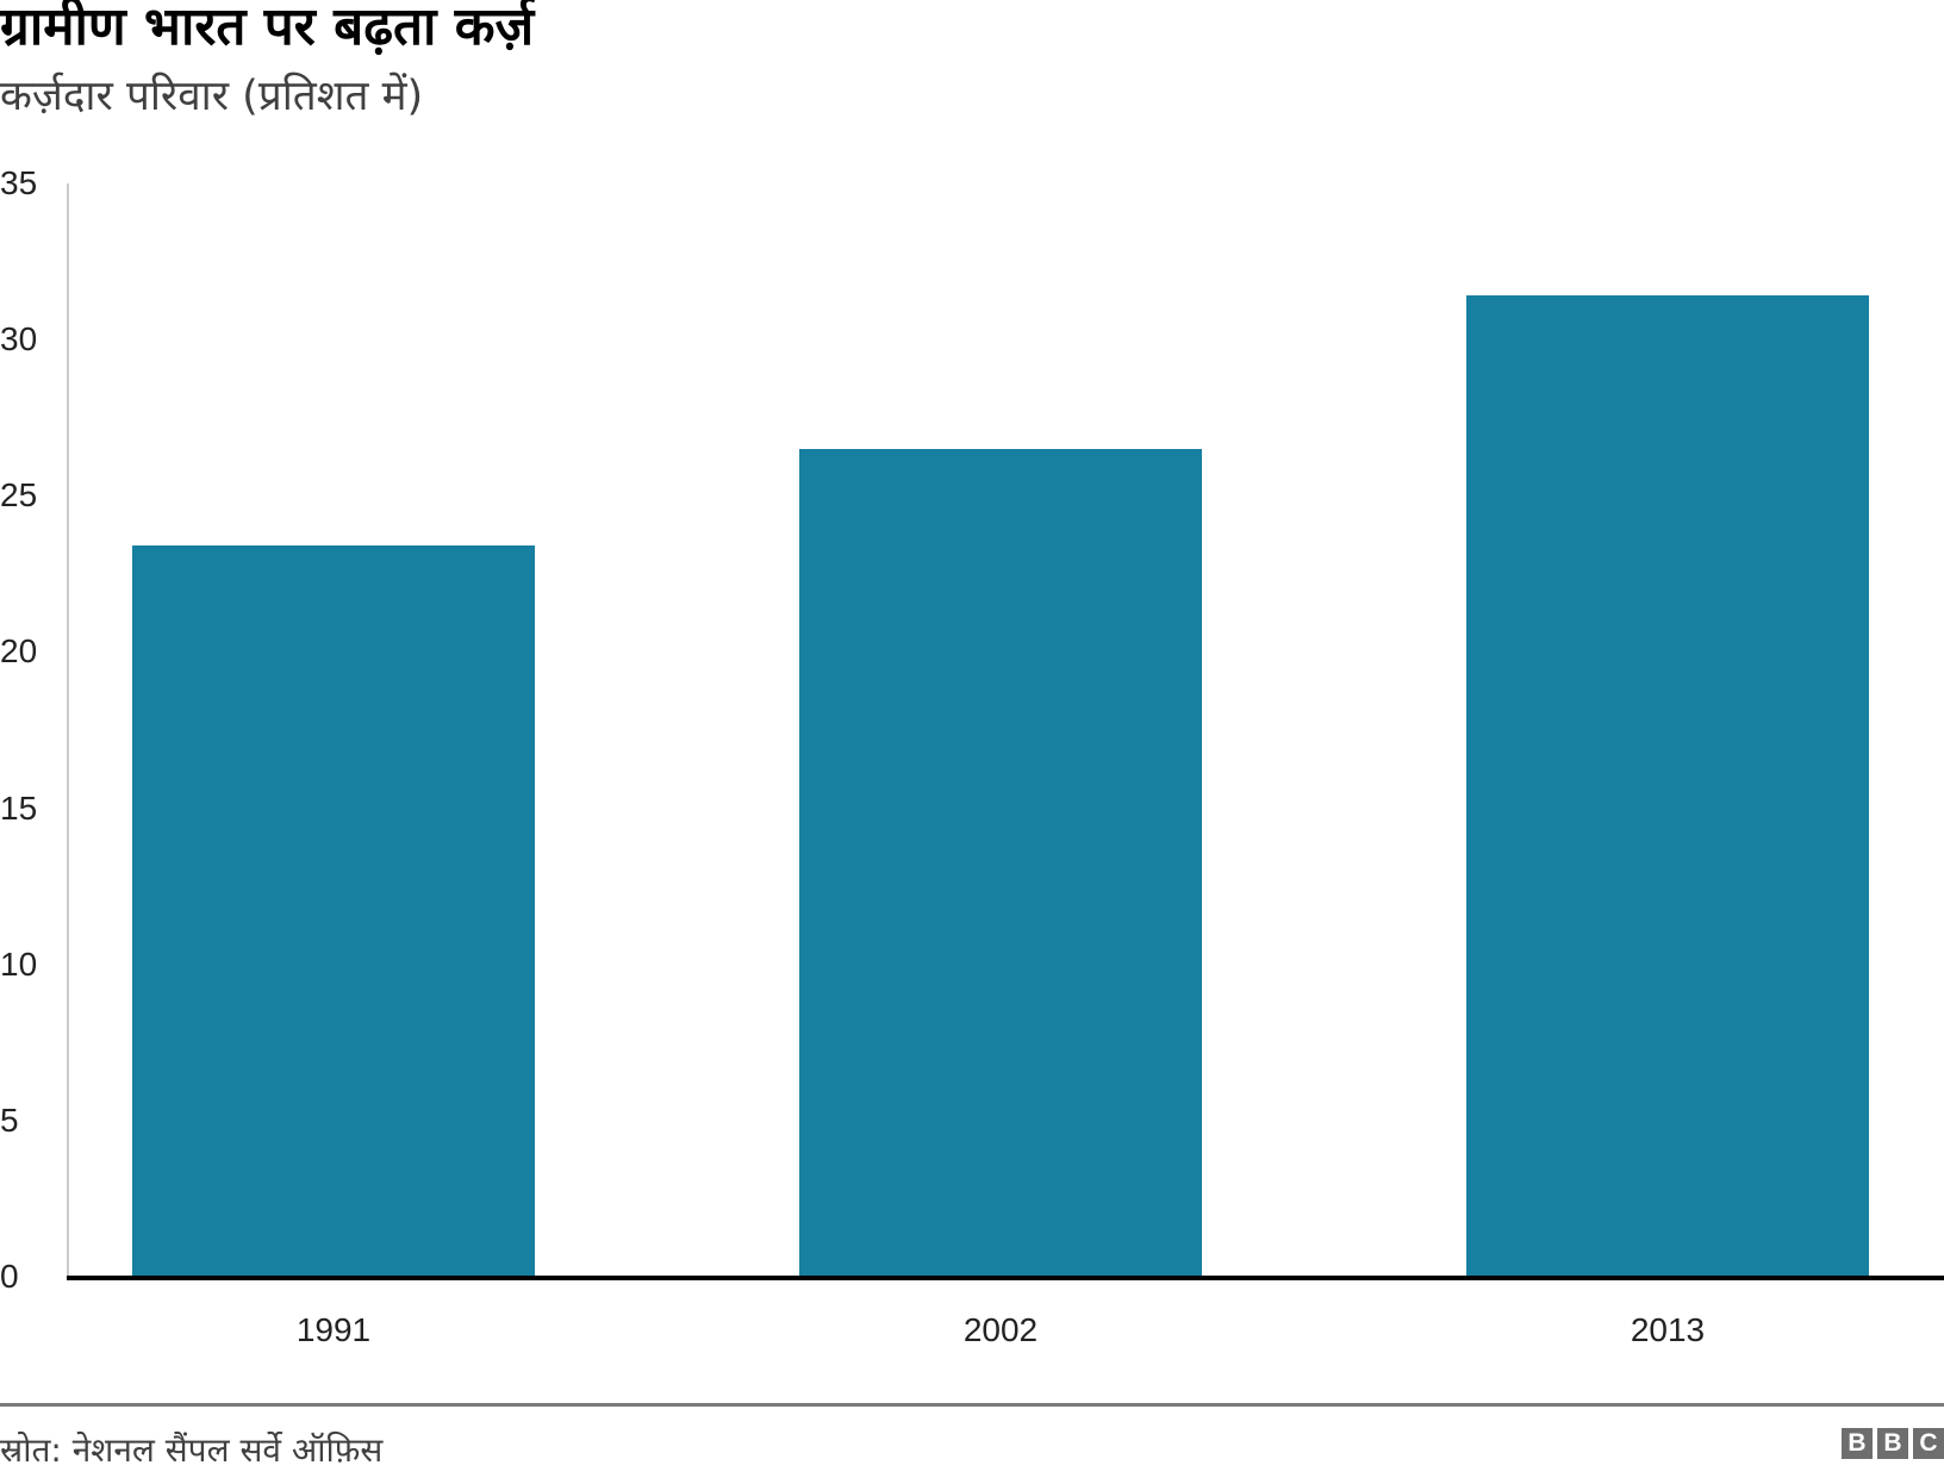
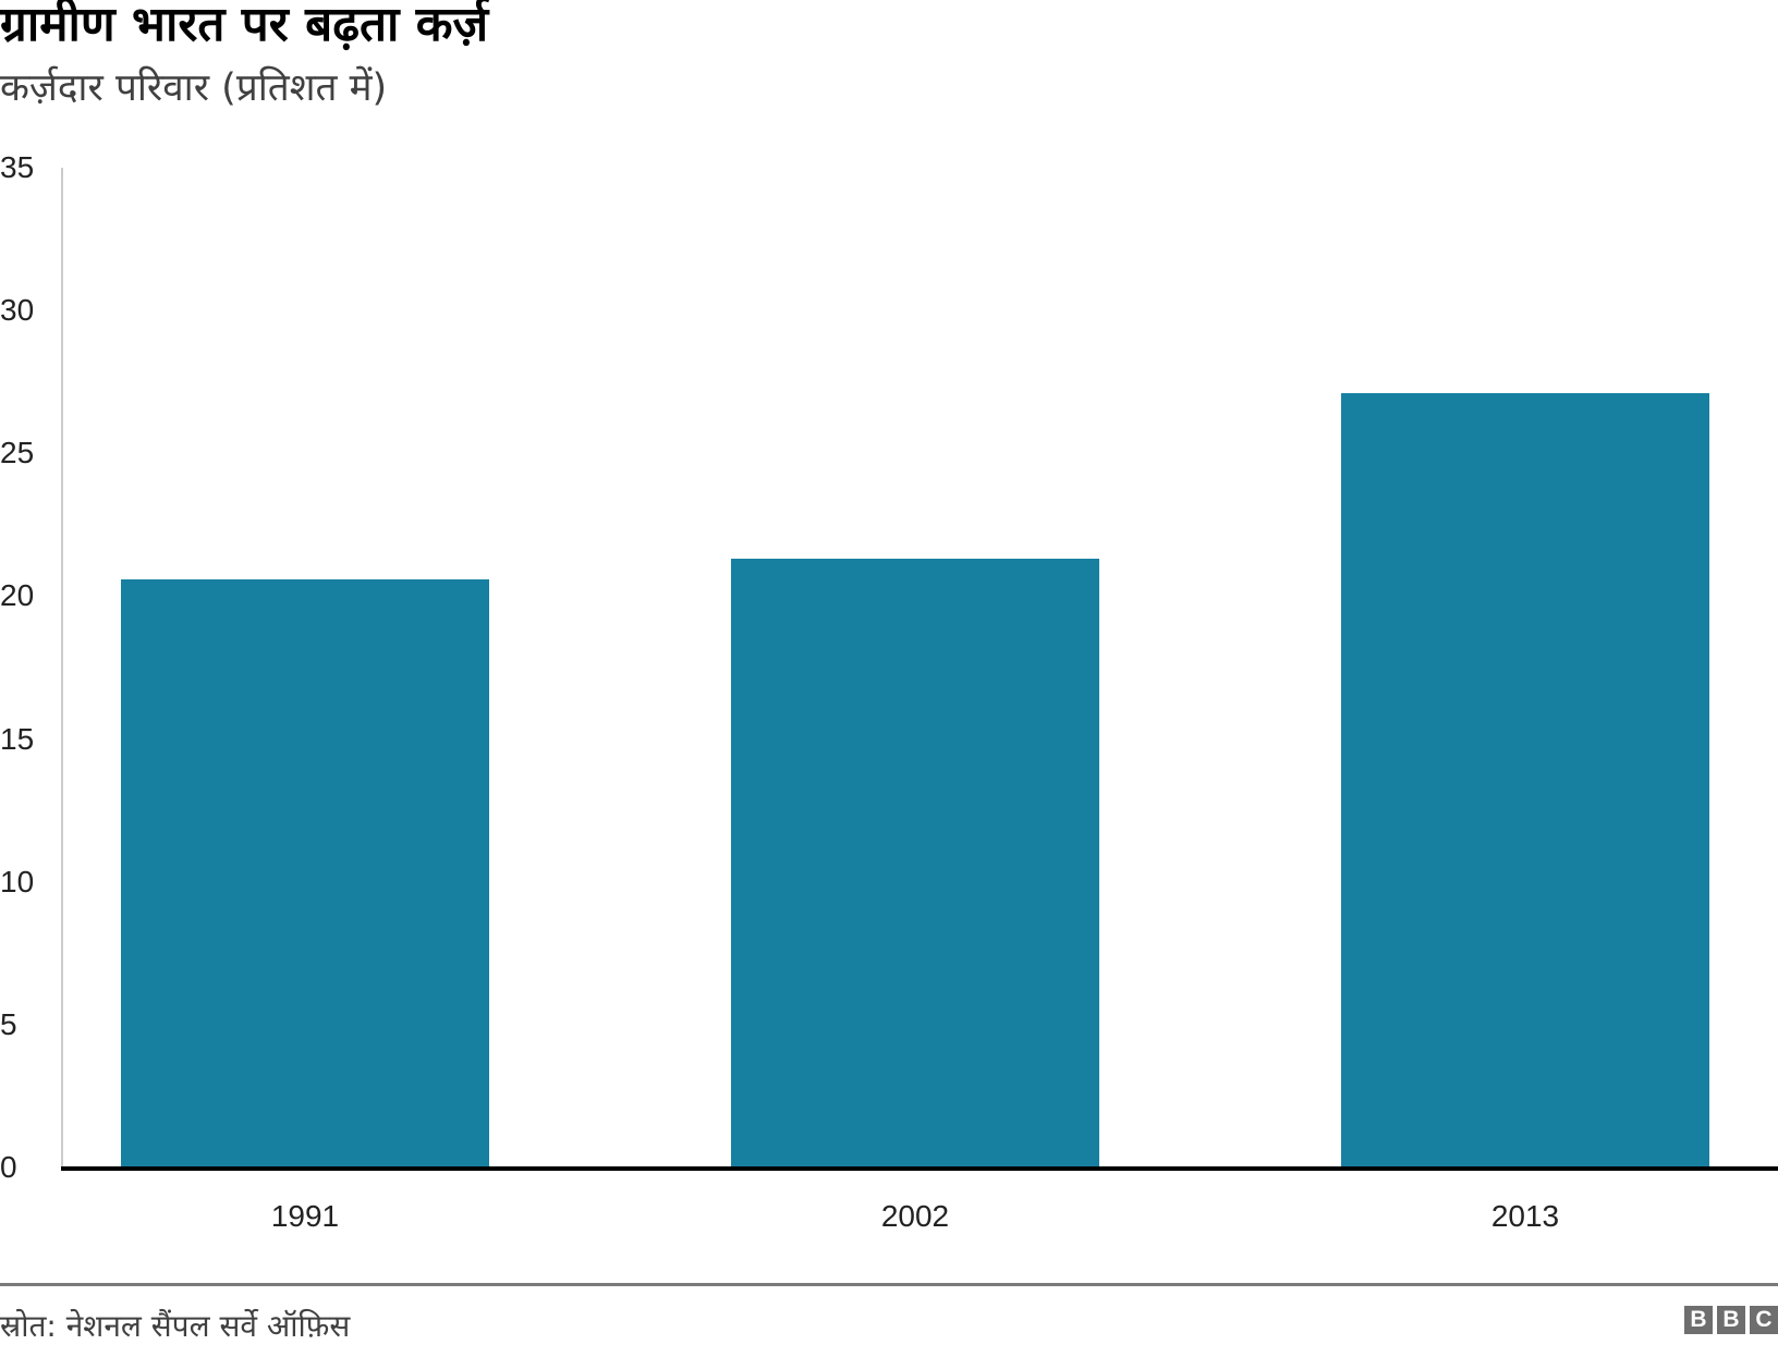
1991: 23.4 -> 20.6
2002: 26.5 -> 21.3
2013: 31.4 -> 27.1
